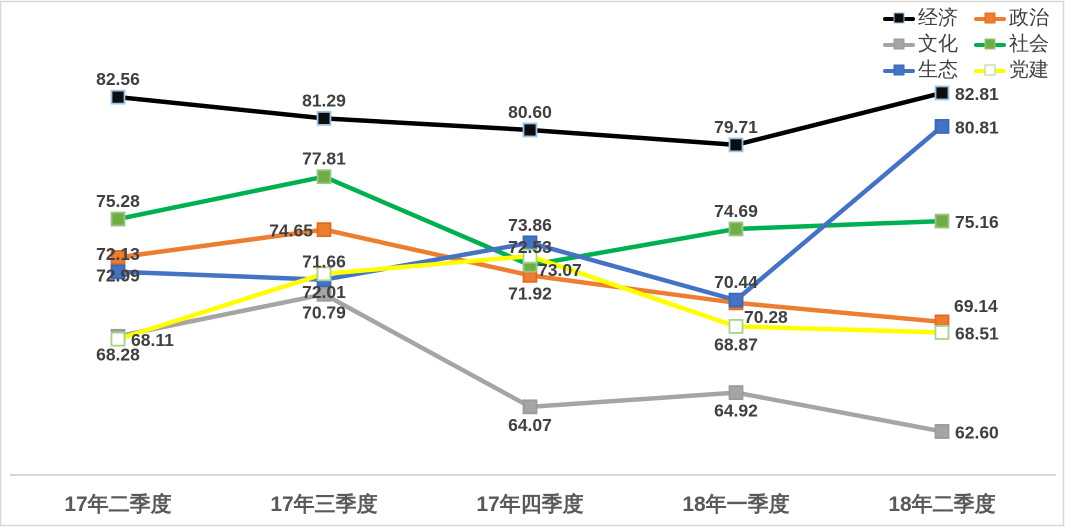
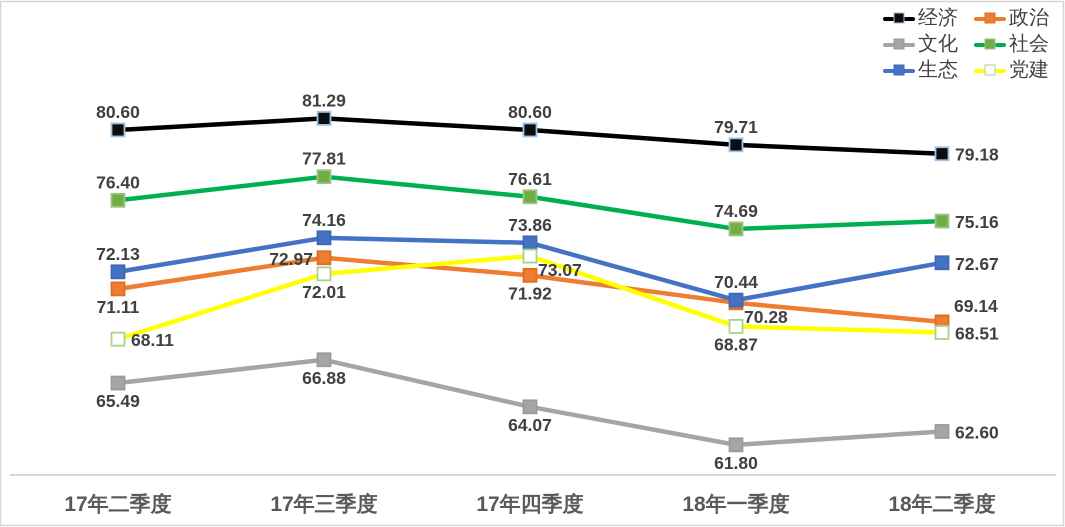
经济/17年二季度: 82.56 -> 80.60
政治/17年二季度: 72.99 -> 71.11
文化/17年二季度: 68.28 -> 65.49
社会/17年二季度: 75.28 -> 76.40
政治/17年三季度: 74.65 -> 72.97
文化/17年三季度: 70.79 -> 66.88
生态/17年三季度: 71.66 -> 74.16
社会/17年四季度: 72.53 -> 76.61
文化/18年一季度: 64.92 -> 61.80
经济/18年二季度: 82.81 -> 79.18
生态/18年二季度: 80.81 -> 72.67
